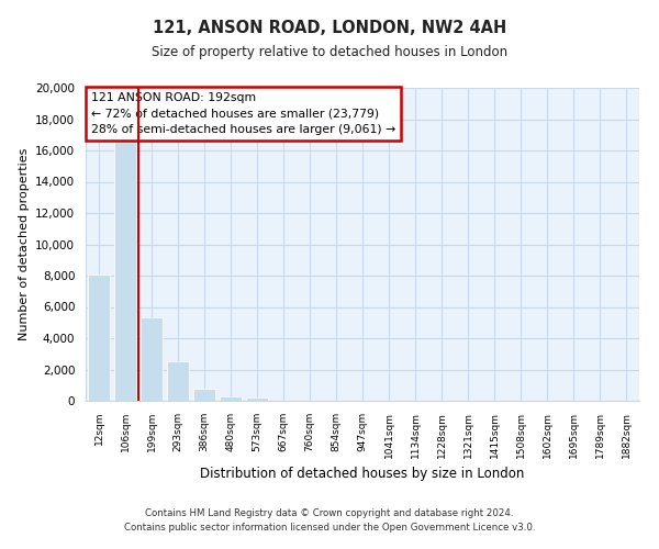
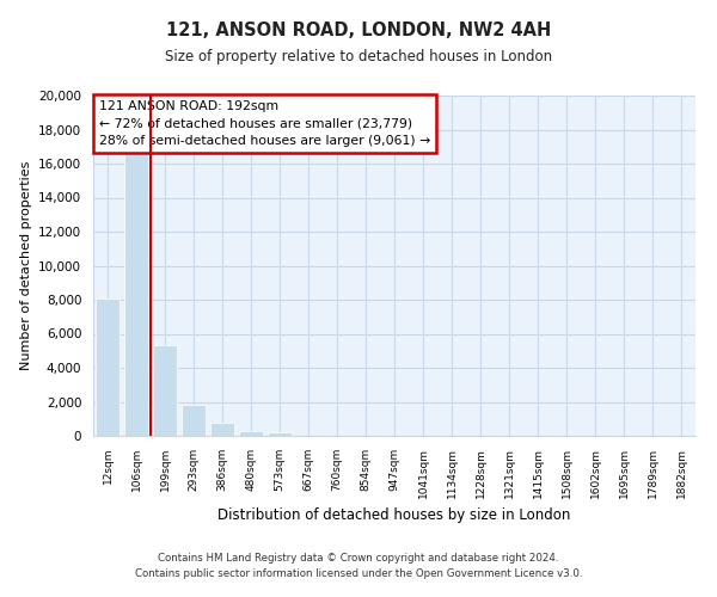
293sqm: 2,500 -> 1,800
